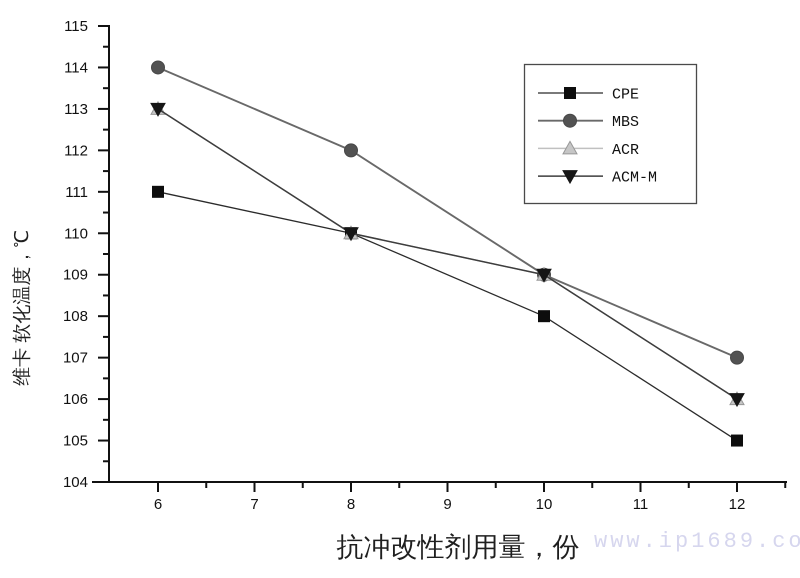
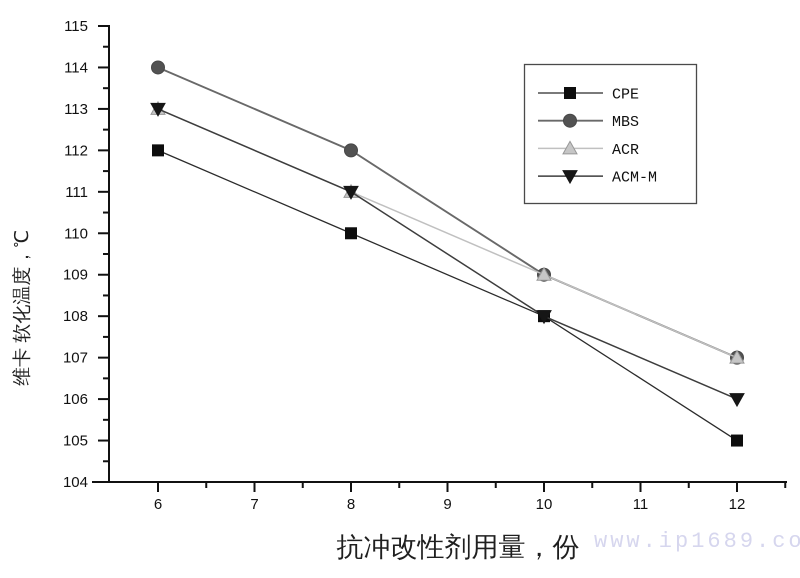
CPE/6: 111 -> 112
ACR/8: 110 -> 111
ACM-M/8: 110 -> 111
ACM-M/10: 109 -> 108
ACR/12: 106 -> 107
